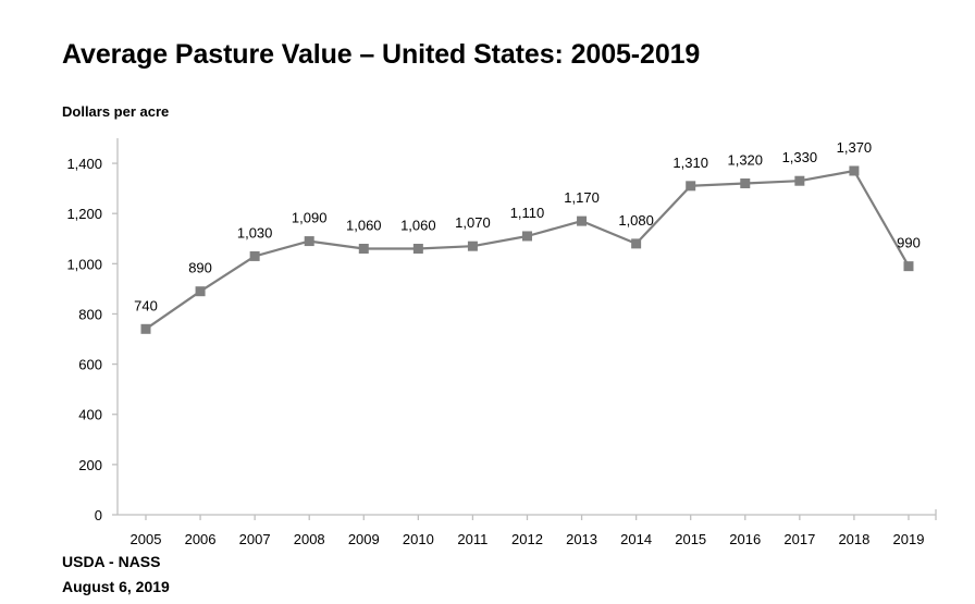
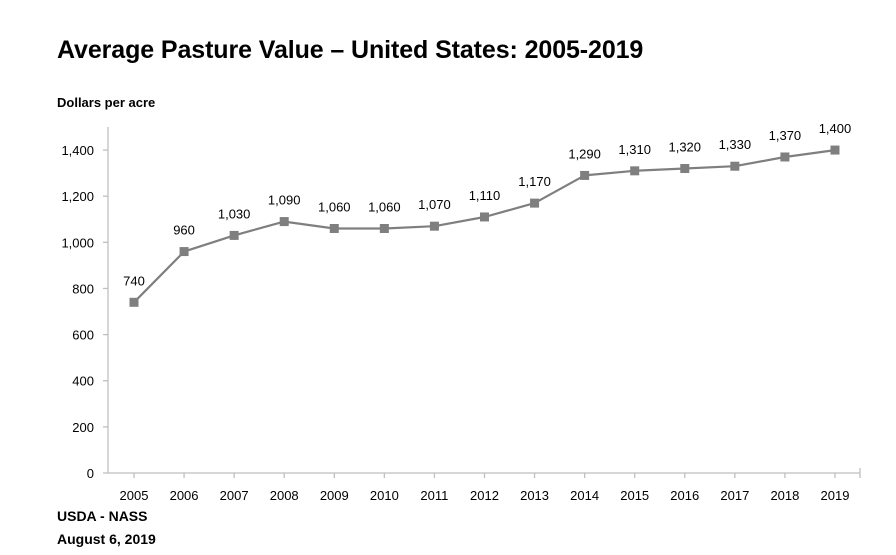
2006: 890 -> 960
2014: 1,080 -> 1,290
2019: 990 -> 1,400
